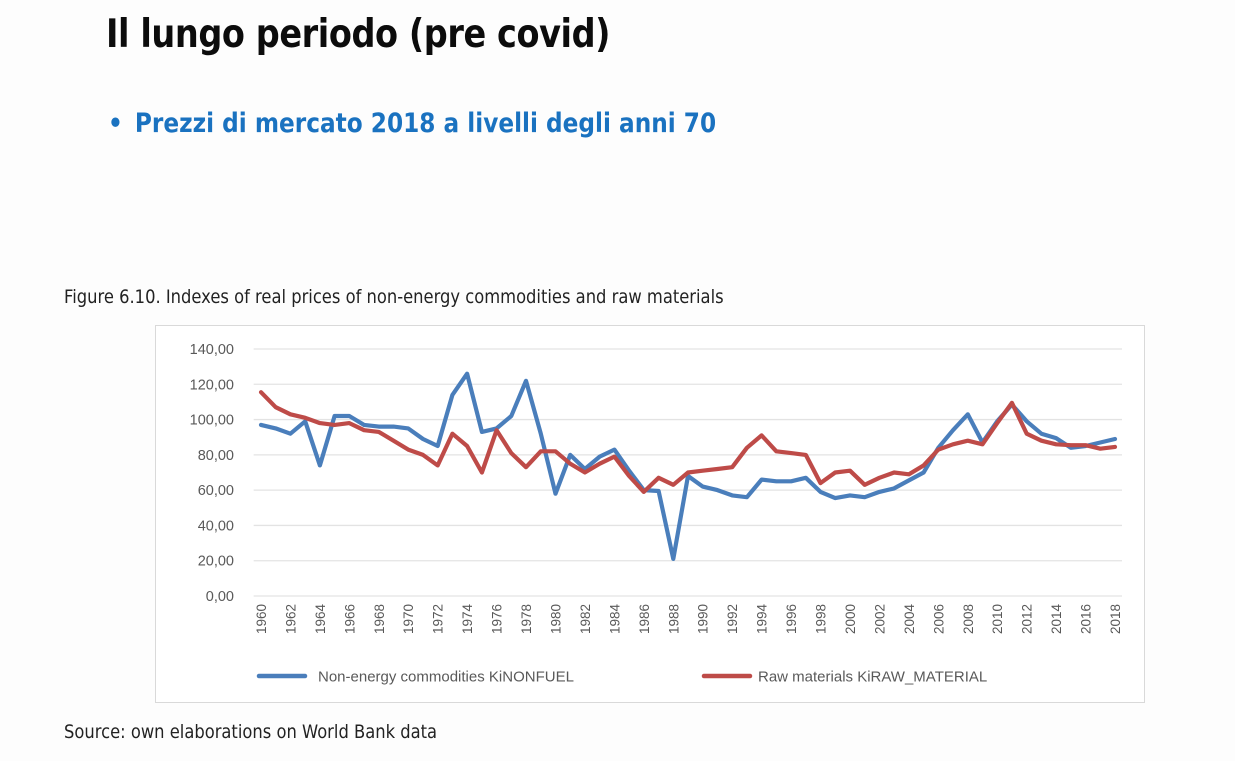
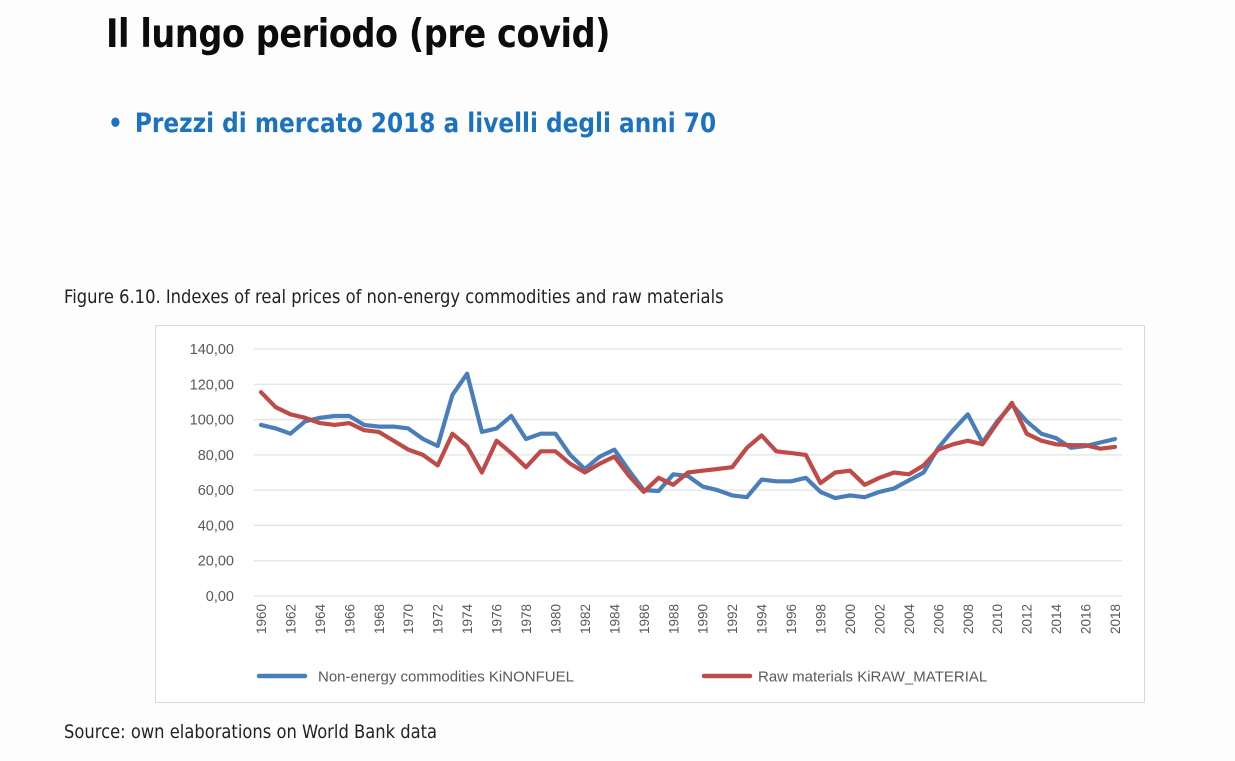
Non-energy commodities KiNONFUEL/1964: 74 -> 101
Raw materials KiRAW_MATERIAL/1976: 94 -> 88
Non-energy commodities KiNONFUEL/1978: 122 -> 89
Non-energy commodities KiNONFUEL/1980: 58 -> 92
Non-energy commodities KiNONFUEL/1988: 21 -> 69
